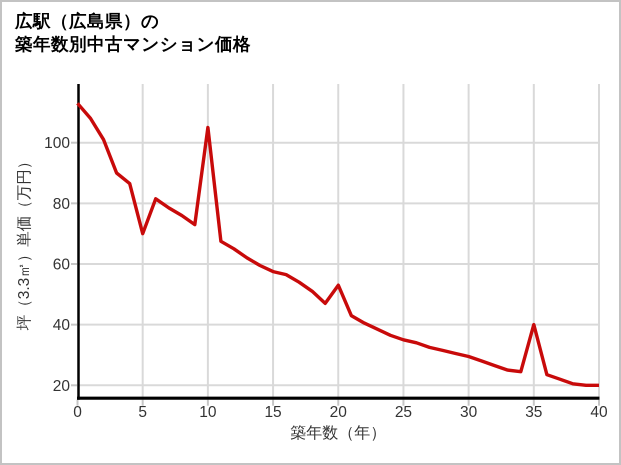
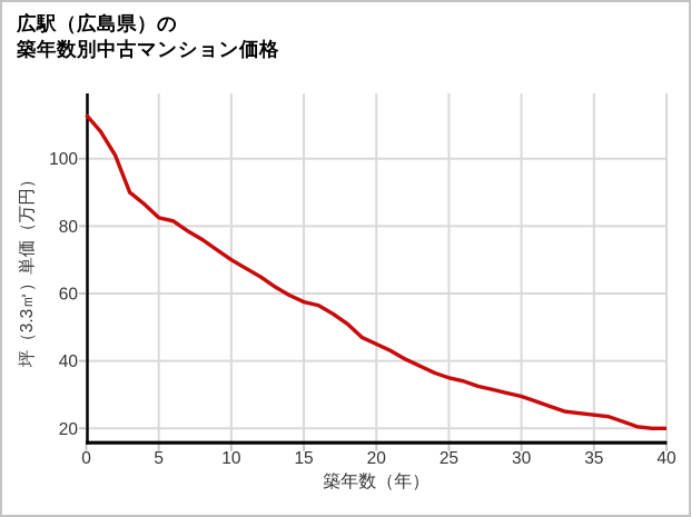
5: 70 -> 82
10: 105 -> 70
20: 53 -> 45
35: 40 -> 24
